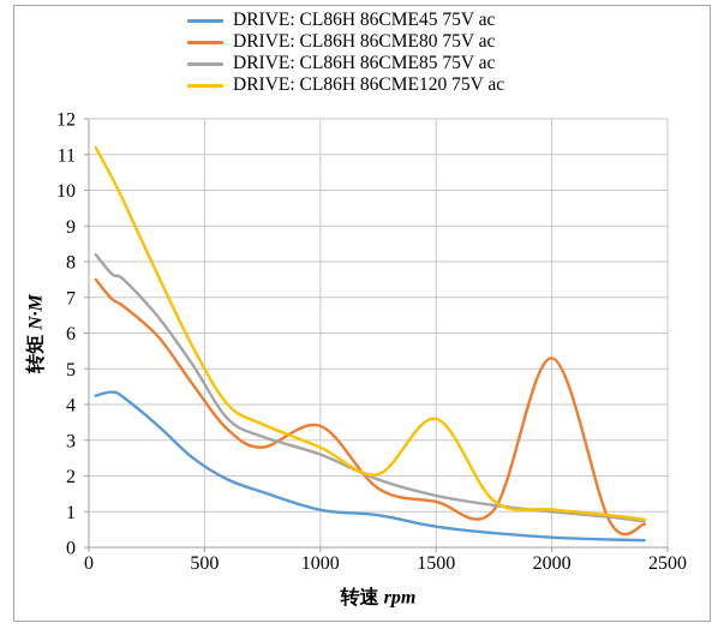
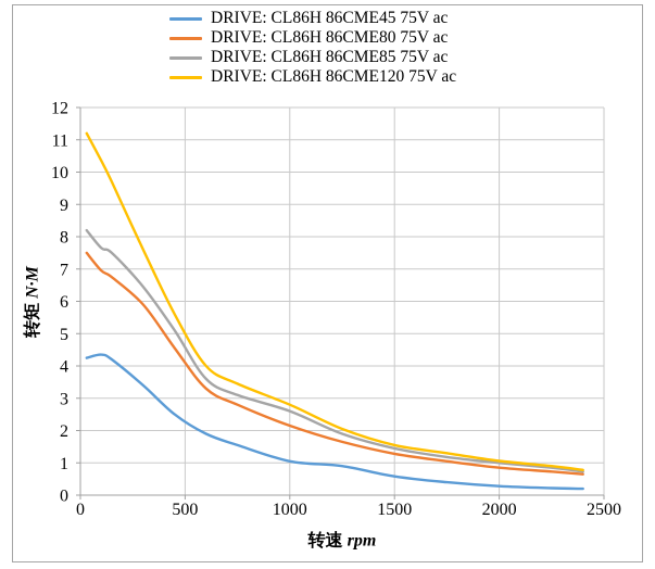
DRIVE: CL86H 86CME80 75V ac/1000: 3.4 -> 2.1
DRIVE: CL86H 86CME120 75V ac/1500: 3.6 -> 1.6
DRIVE: CL86H 86CME80 75V ac/2000: 5.3 -> 0.8
